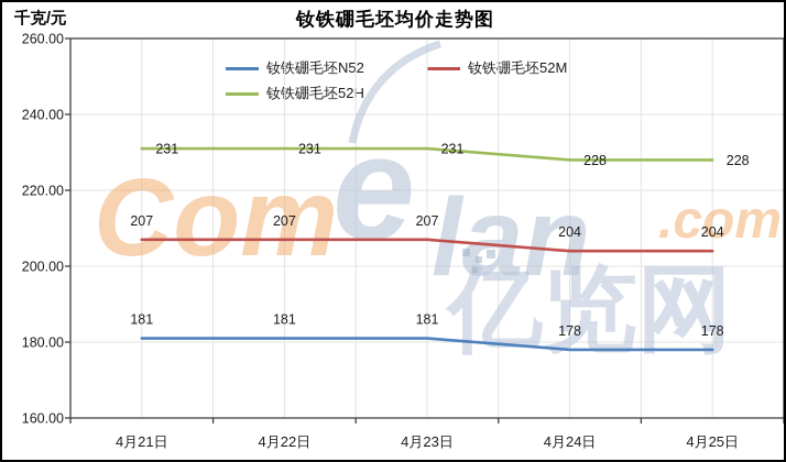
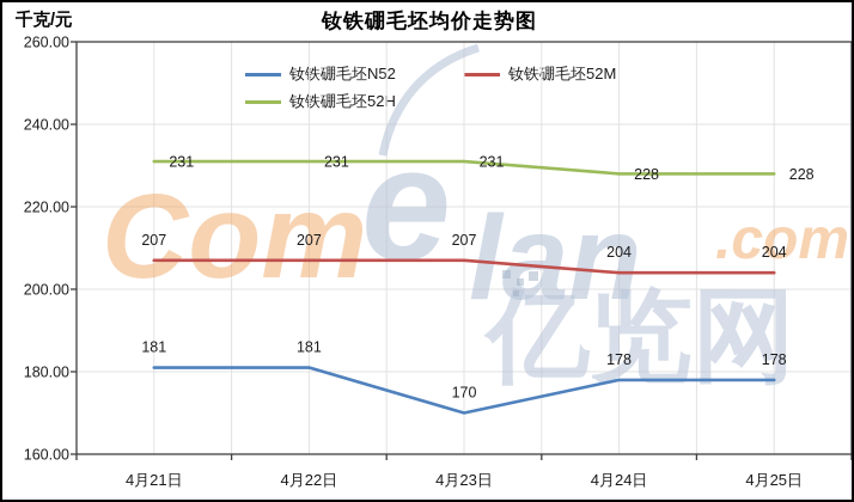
钕铁硼毛坯N52/4月23日: 181 -> 170
